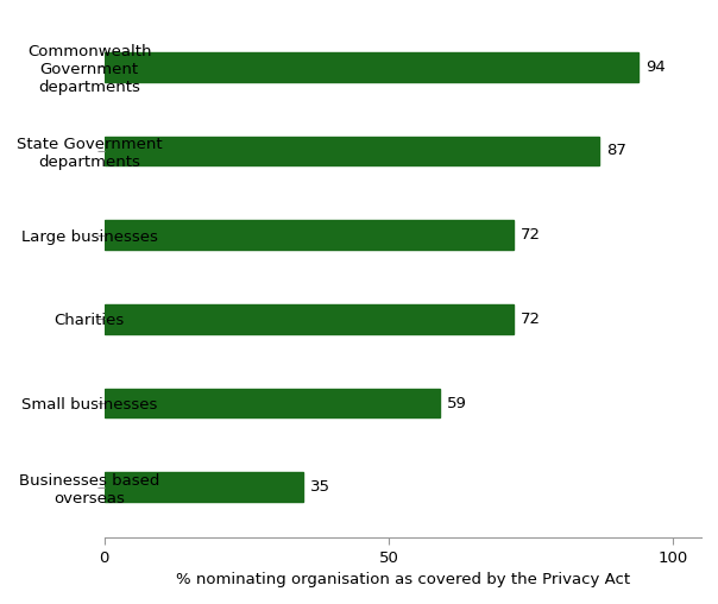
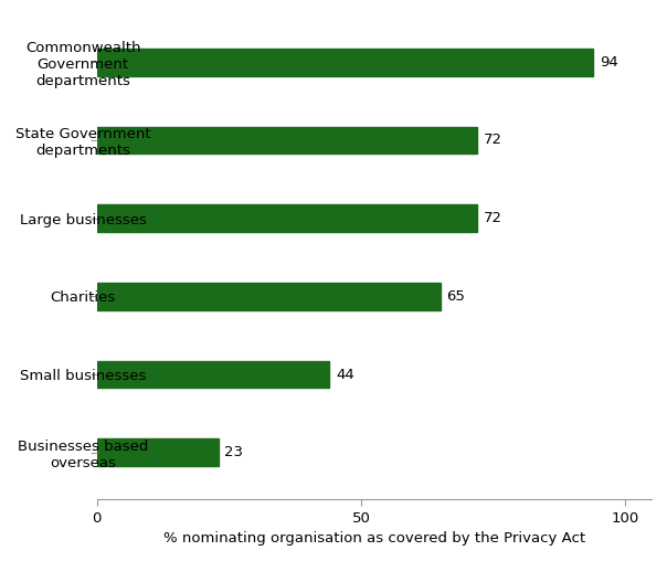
State Government departments: 87 -> 72
Charities: 72 -> 65
Small businesses: 59 -> 44
Businesses based overseas: 35 -> 23
